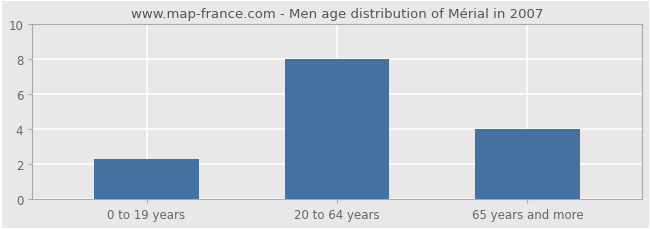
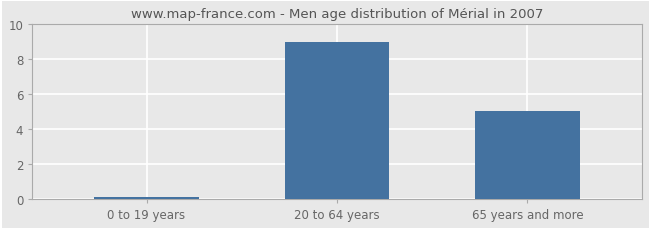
0 to 19 years: 2.3 -> 0.1
20 to 64 years: 8.0 -> 9.0
65 years and more: 4.0 -> 5.0
